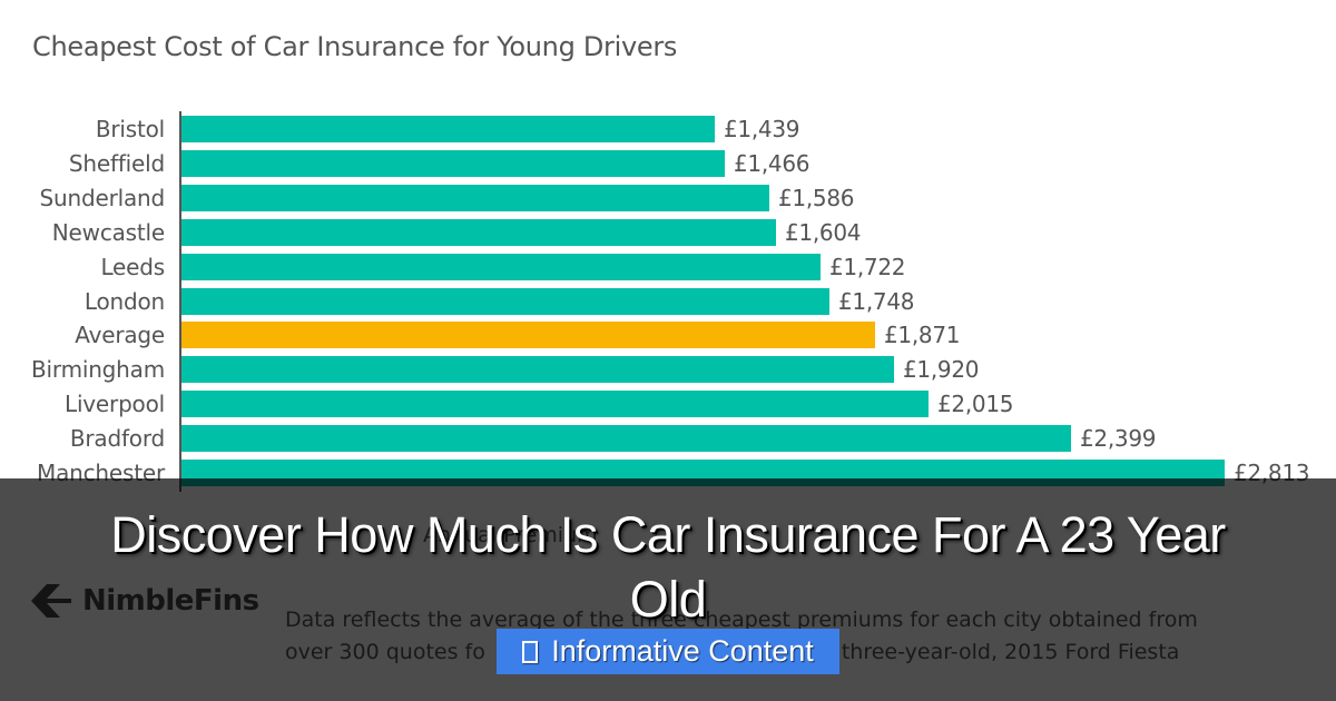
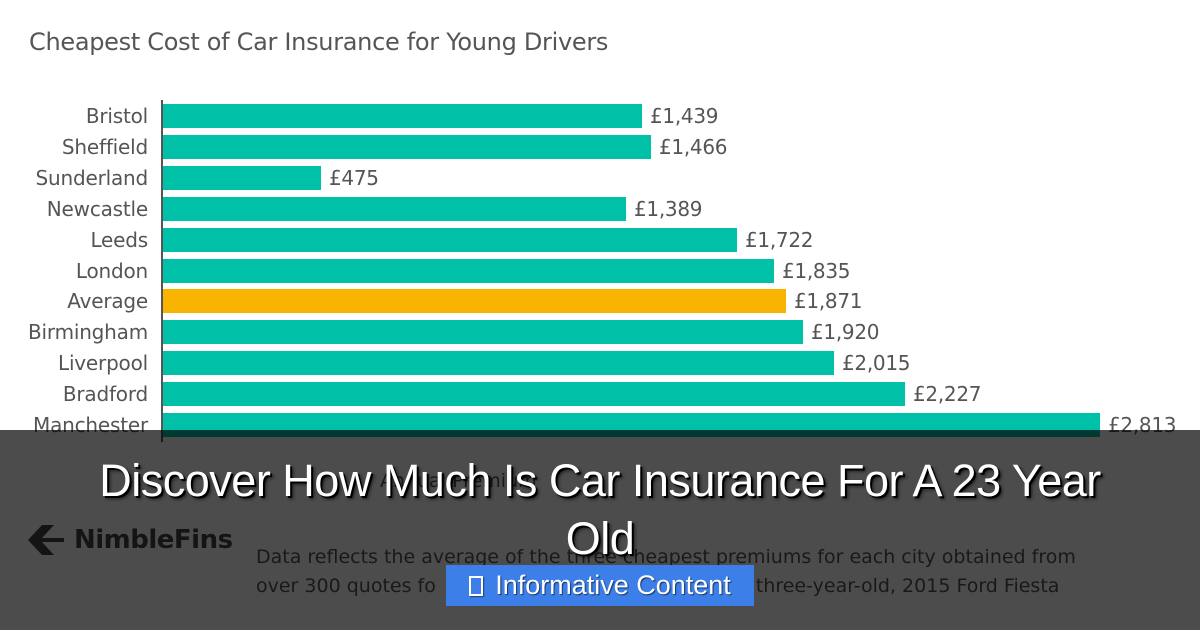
Sunderland: £1,586 -> £475
Newcastle: £1,604 -> £1,389
London: £1,748 -> £1,835
Bradford: £2,399 -> £2,227
